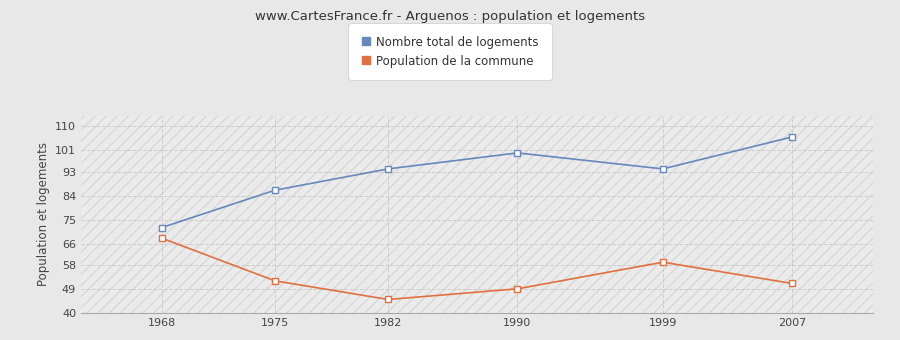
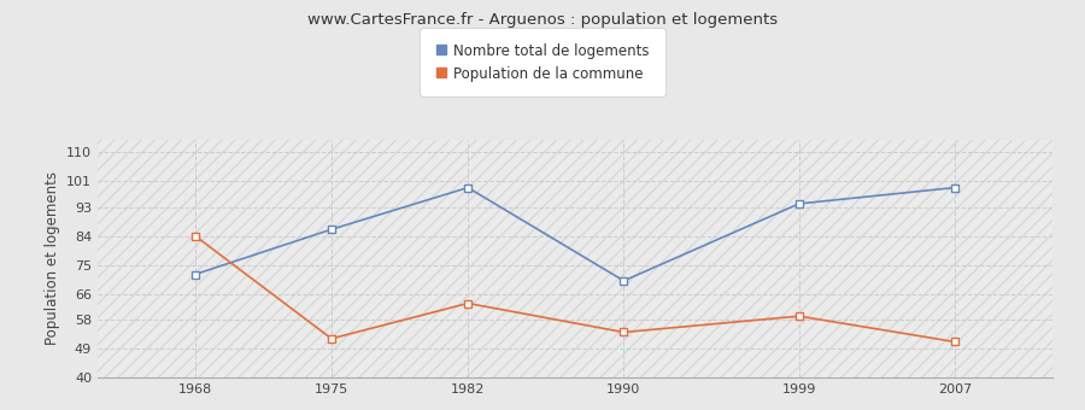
Population de la commune/1968: 68 -> 84
Nombre total de logements/1982: 94 -> 99
Population de la commune/1982: 45 -> 63
Nombre total de logements/1990: 100 -> 70
Population de la commune/1990: 49 -> 54
Nombre total de logements/2007: 106 -> 99
